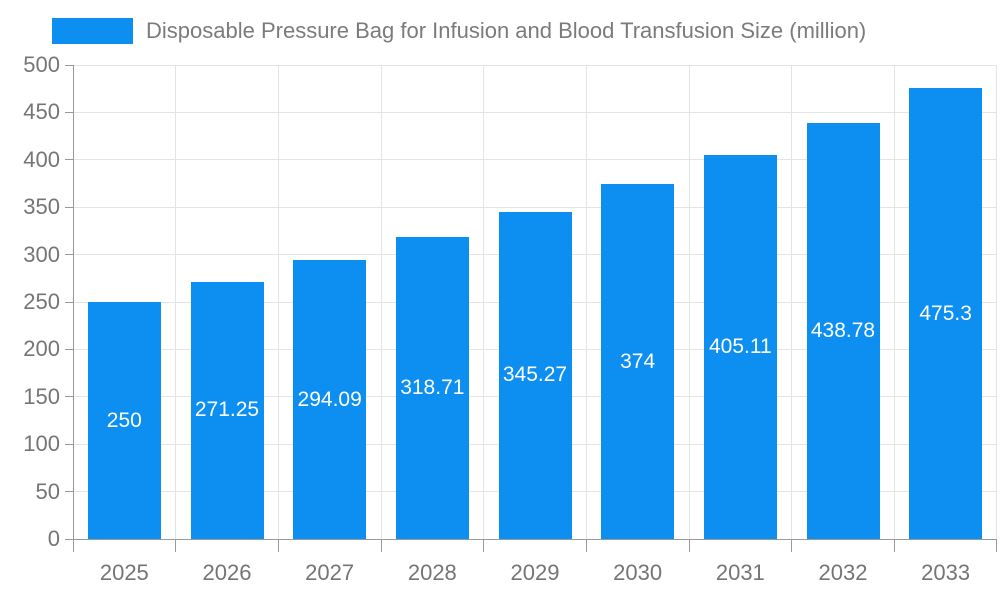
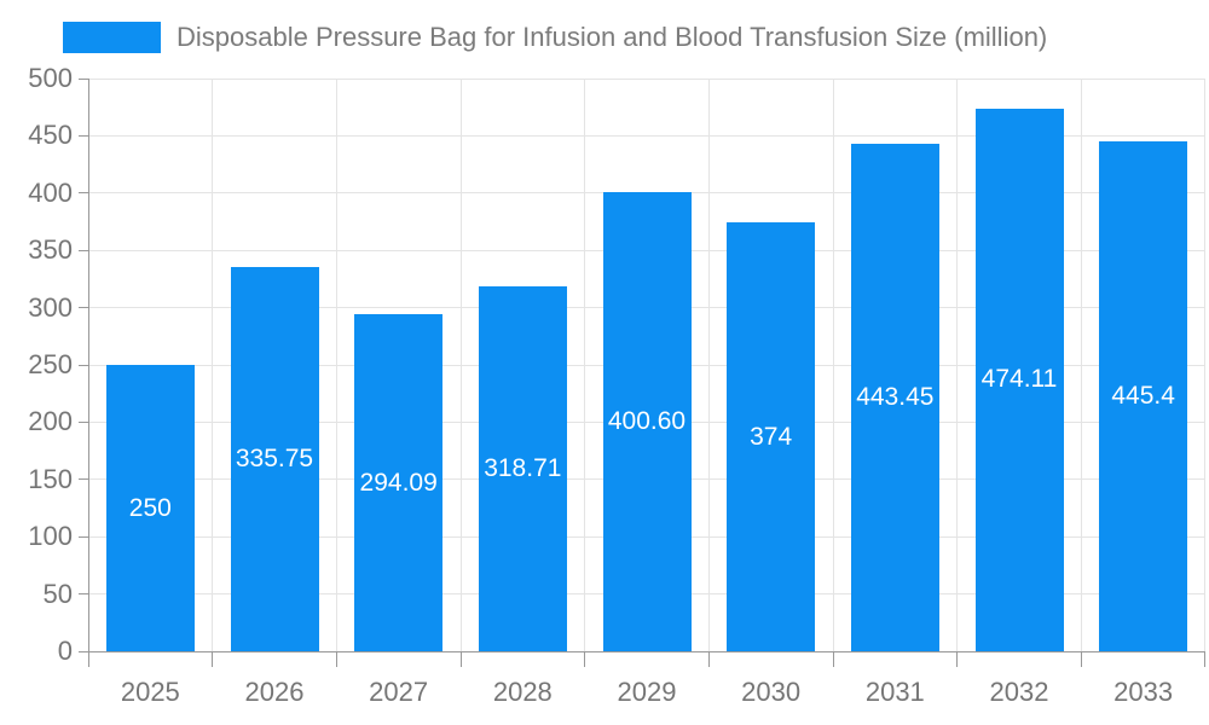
2026: 271.25 -> 335.75
2029: 345.27 -> 400.60
2031: 405.11 -> 443.45
2032: 438.78 -> 474.11
2033: 475.3 -> 445.4
